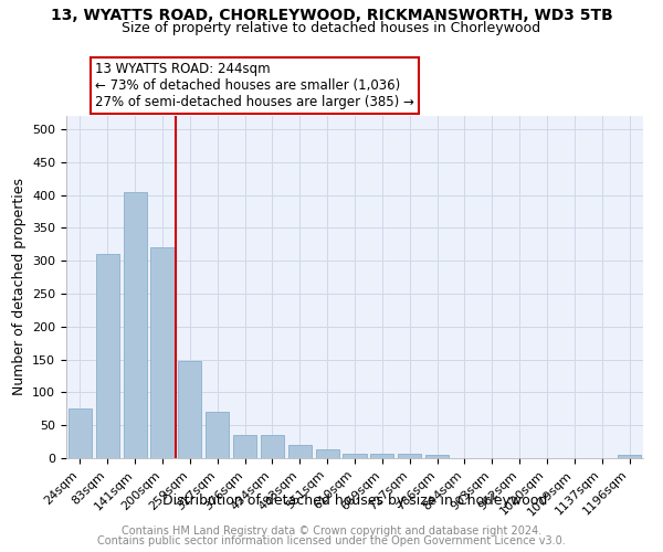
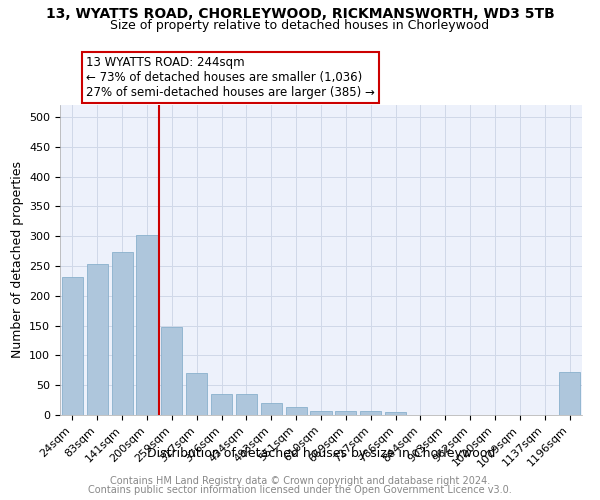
24sqm: 75 -> 232
83sqm: 310 -> 254
141sqm: 405 -> 274
200sqm: 320 -> 302
1196sqm: 5 -> 72
